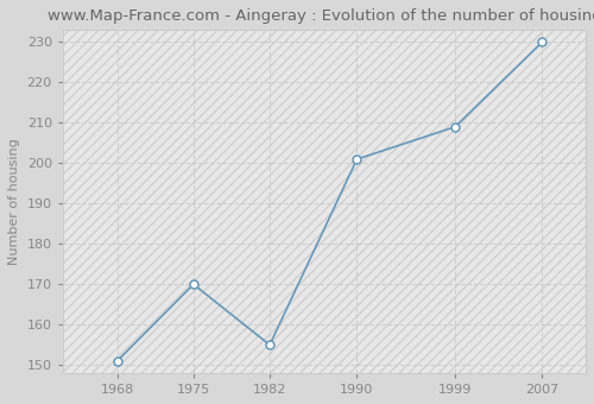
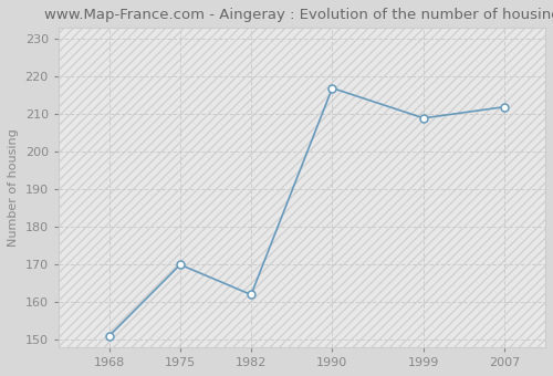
1982: 155 -> 162
1990: 201 -> 217
2007: 230 -> 212
